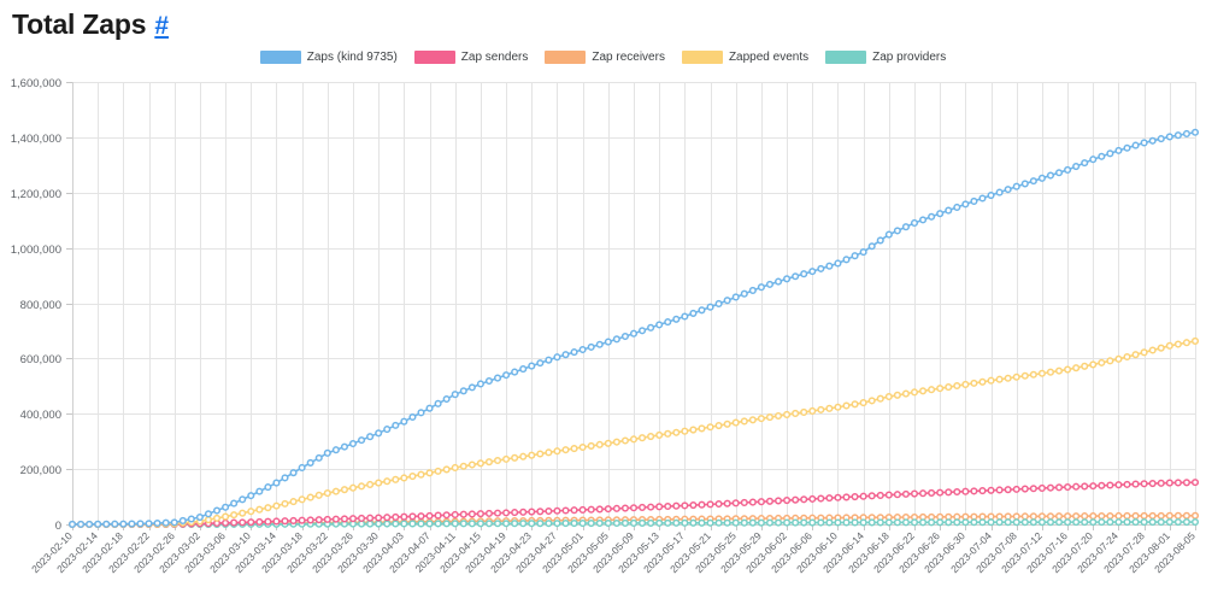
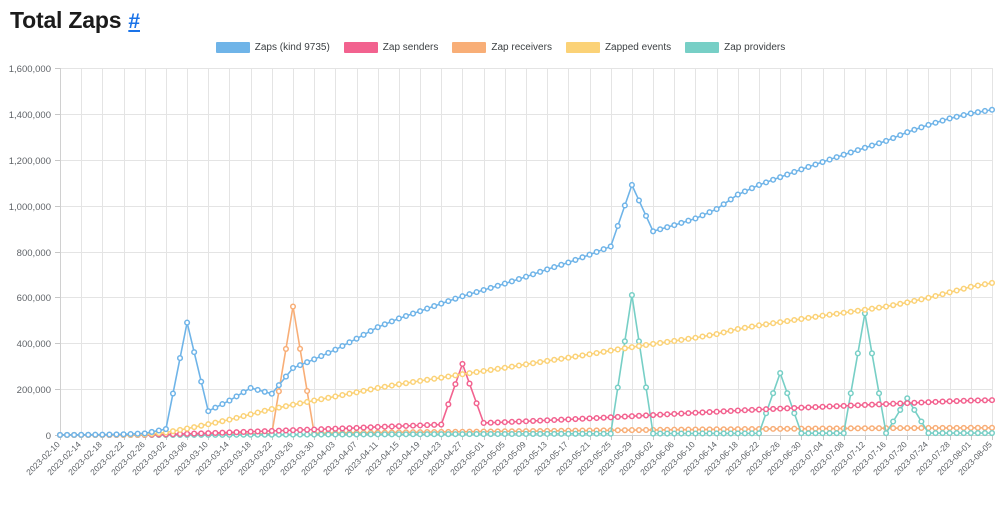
Zaps (kind 9735)/2023-03-06: 60000 -> 490000
Zaps (kind 9735)/2023-03-22: 260000 -> 180000
Zap receivers/2023-03-26: 10000 -> 560000
Zap senders/2023-04-27: 50000 -> 310000
Zaps (kind 9735)/2023-05-29: 860000 -> 1090000
Zap providers/2023-05-29: 10000 -> 610000
Zap providers/2023-06-26: 10000 -> 270000
Zap providers/2023-07-12: 10000 -> 530000
Zap providers/2023-07-20: 10000 -> 160000
